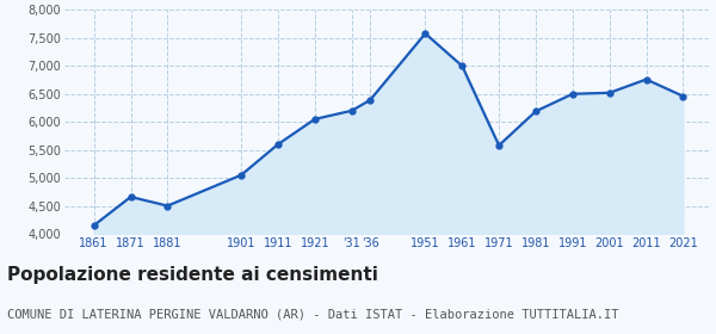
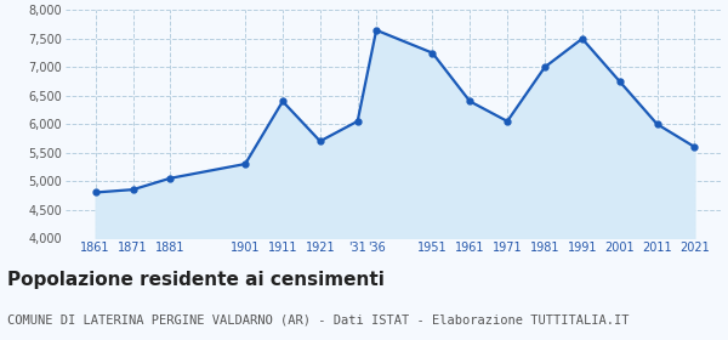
1861: 4,150 -> 4,800
1871: 4,660 -> 4,850
1881: 4,500 -> 5,050
1901: 5,050 -> 5,300
1911: 5,600 -> 6,400
1921: 6,050 -> 5,700
'31: 6,200 -> 6,050
'36: 6,390 -> 7,650
1951: 7,580 -> 7,250
1961: 7,000 -> 6,400
1971: 5,580 -> 6,050
1981: 6,190 -> 7,000
1991: 6,500 -> 7,500
2001: 6,520 -> 6,750
2011: 6,760 -> 6,000
2021: 6,460 -> 5,600
